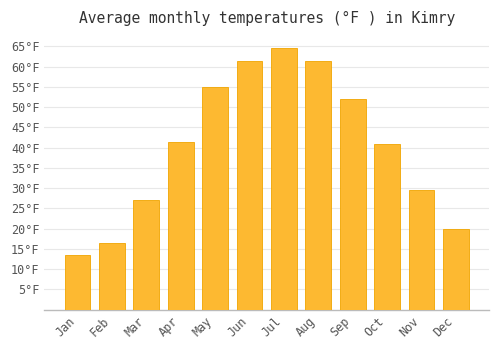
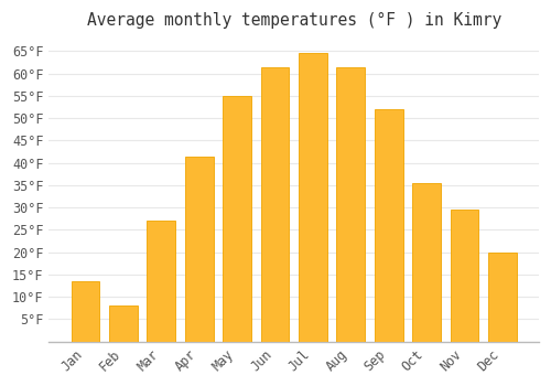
Feb: 16.5°F -> 8.0°F
Oct: 41.0°F -> 35.5°F
